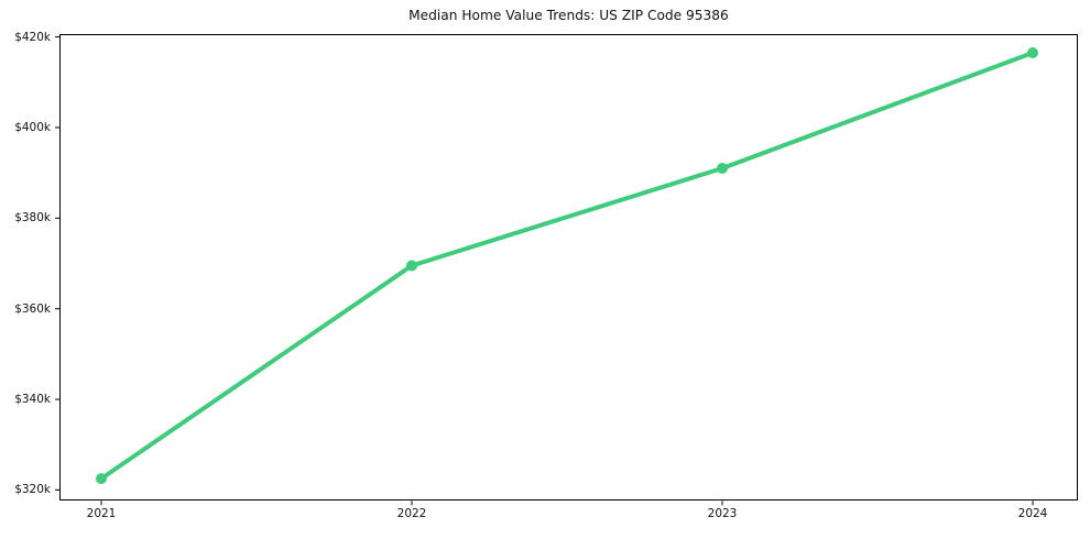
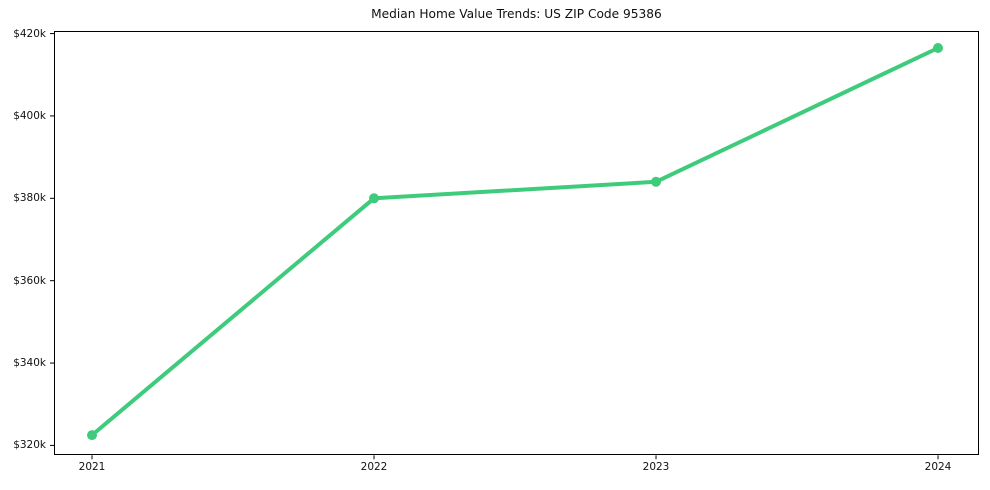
2022: $370k -> $380k
2023: $391k -> $384k
